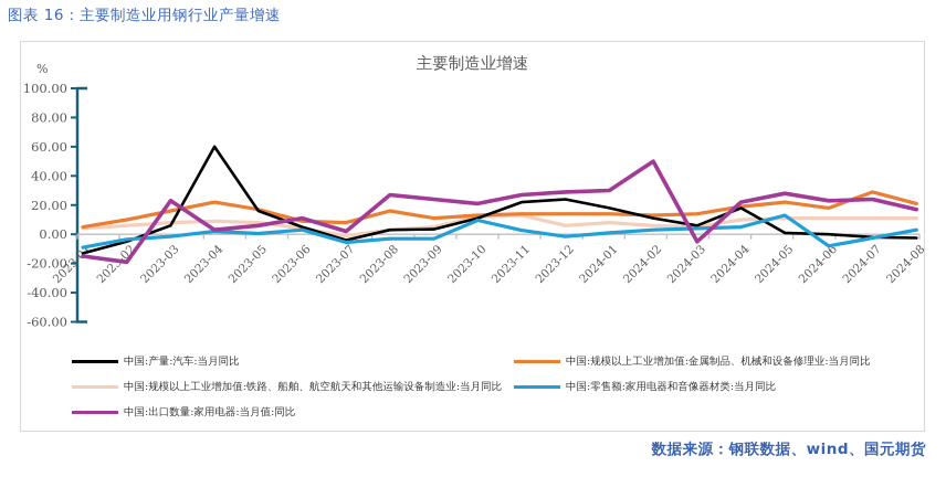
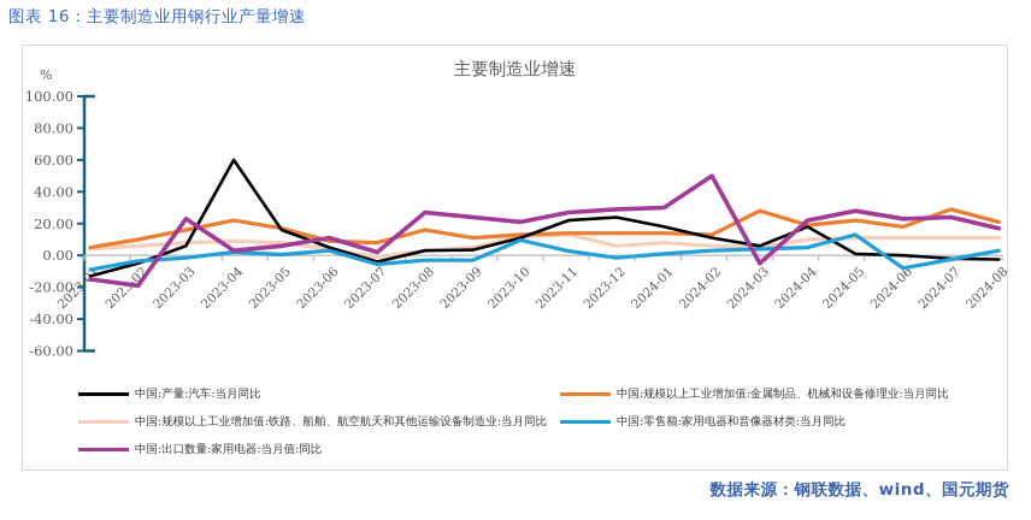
中国:规模以上工业增加值:金属制品、机械和设备修理业:当月同比/2024-03: 14 -> 28
